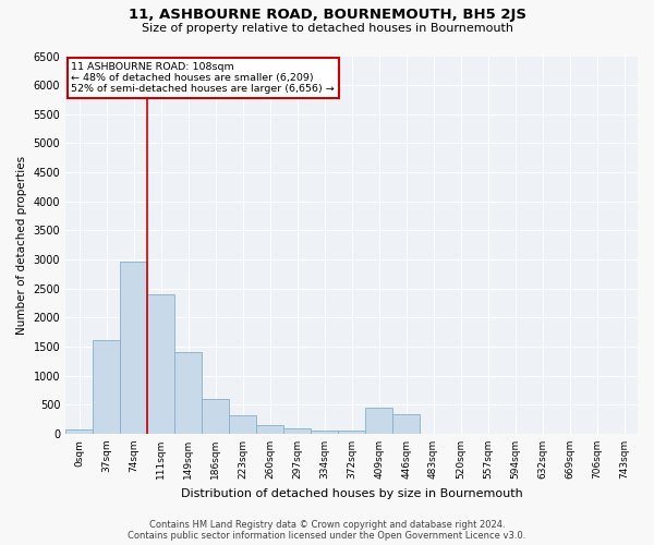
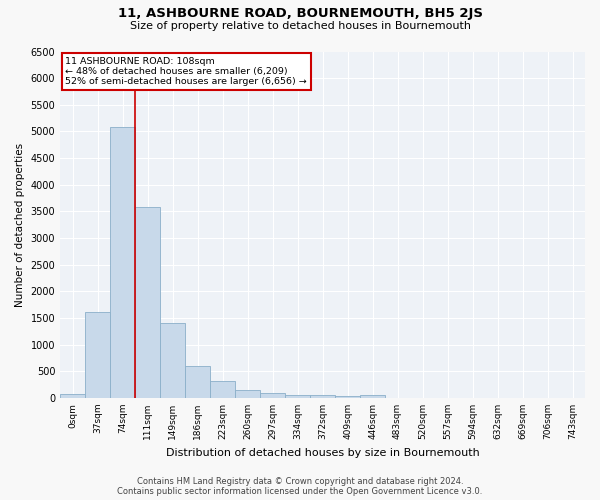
74sqm: 2960 -> 5080
111sqm: 2400 -> 3580
409sqm: 440 -> 30
446sqm: 340 -> 60
